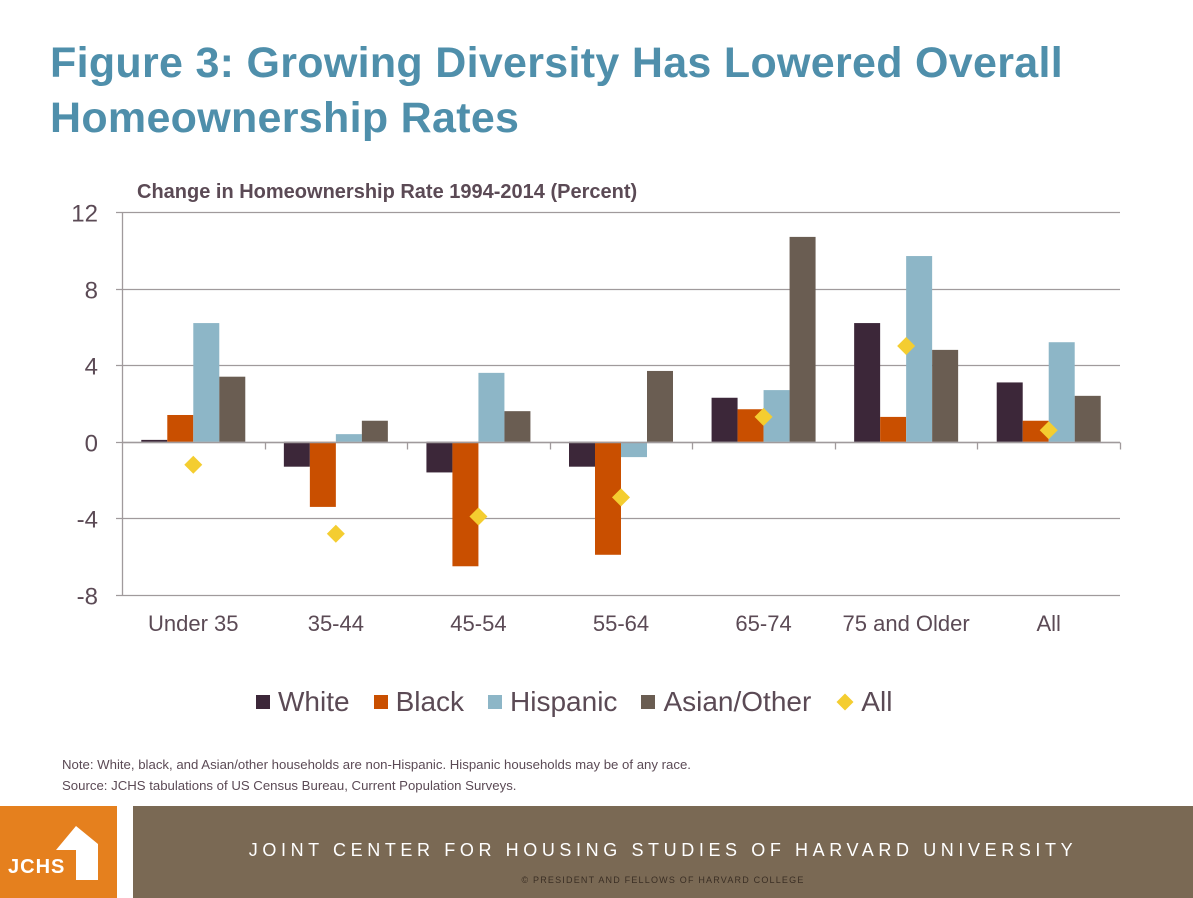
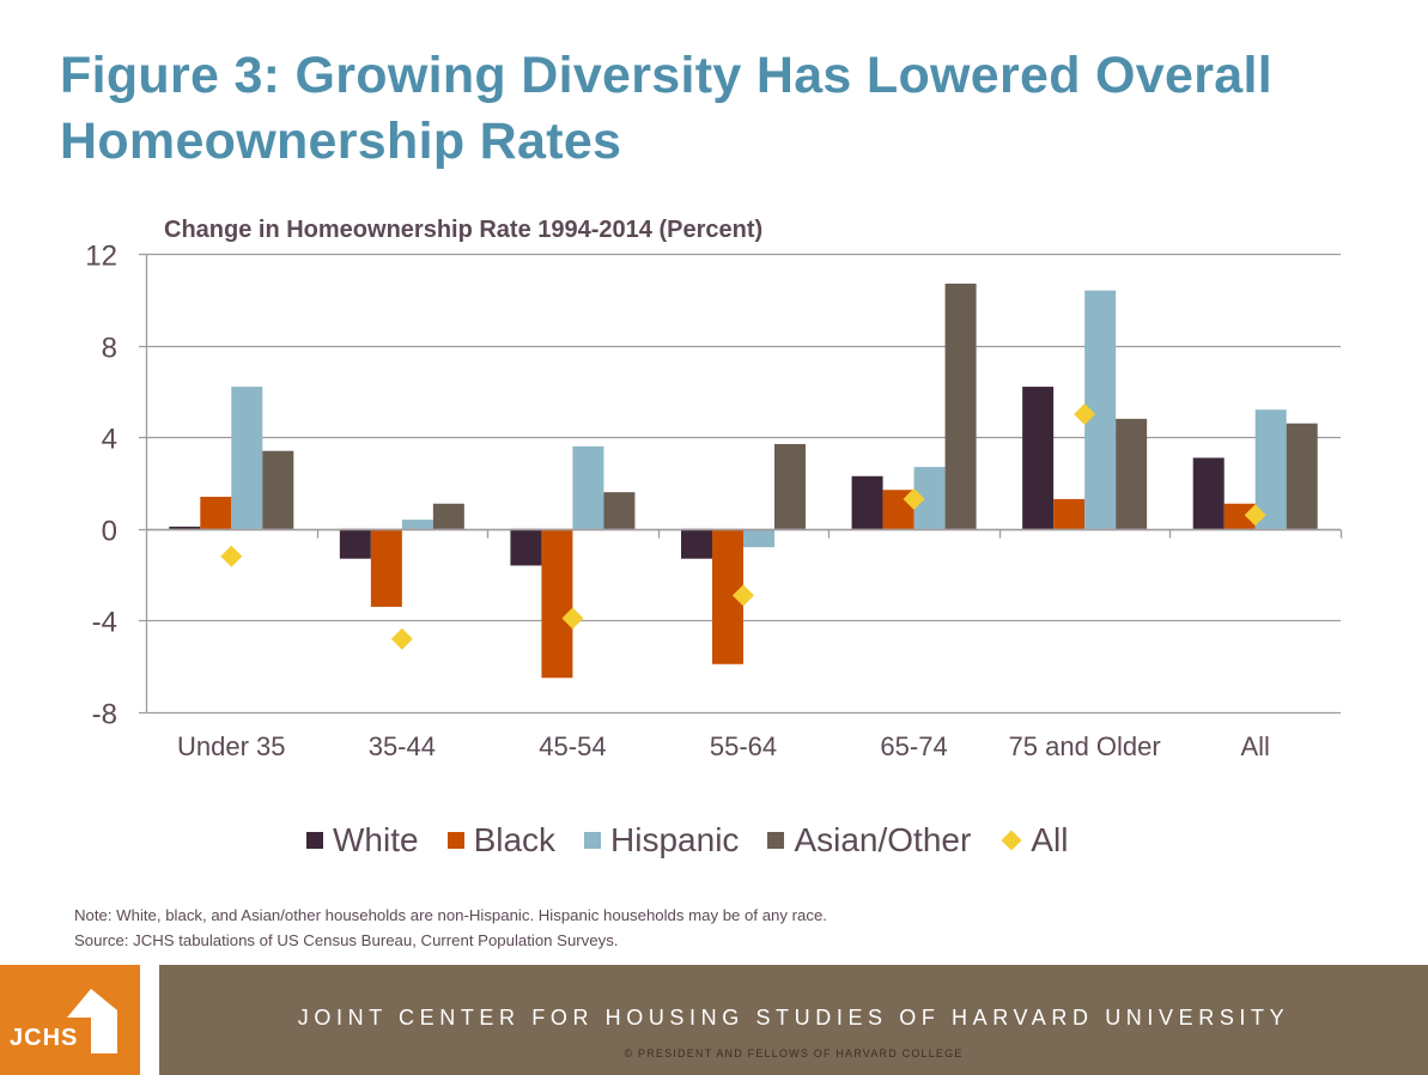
Hispanic/75 and Older: 9.7 -> 10.4
Asian/Other/All: 2.4 -> 4.6
